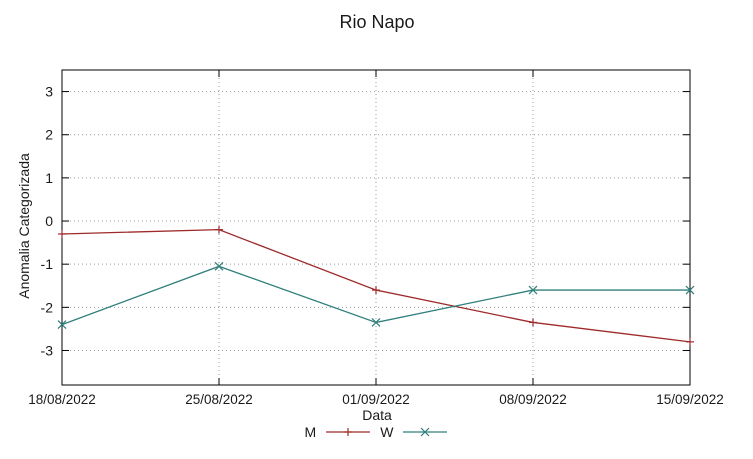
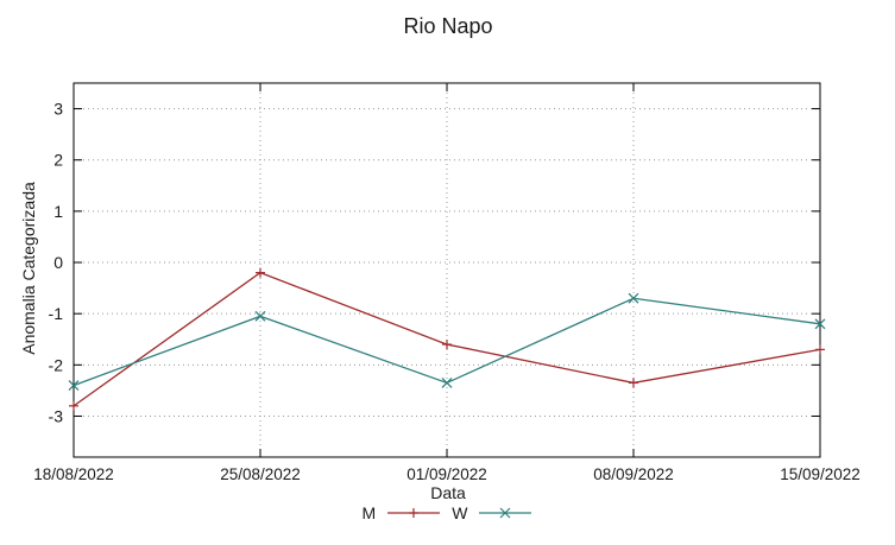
M/18/08/2022: -0.3 -> -2.8
W/08/09/2022: -1.6 -> -0.7
M/15/09/2022: -2.8 -> -1.7
W/15/09/2022: -1.6 -> -1.2
